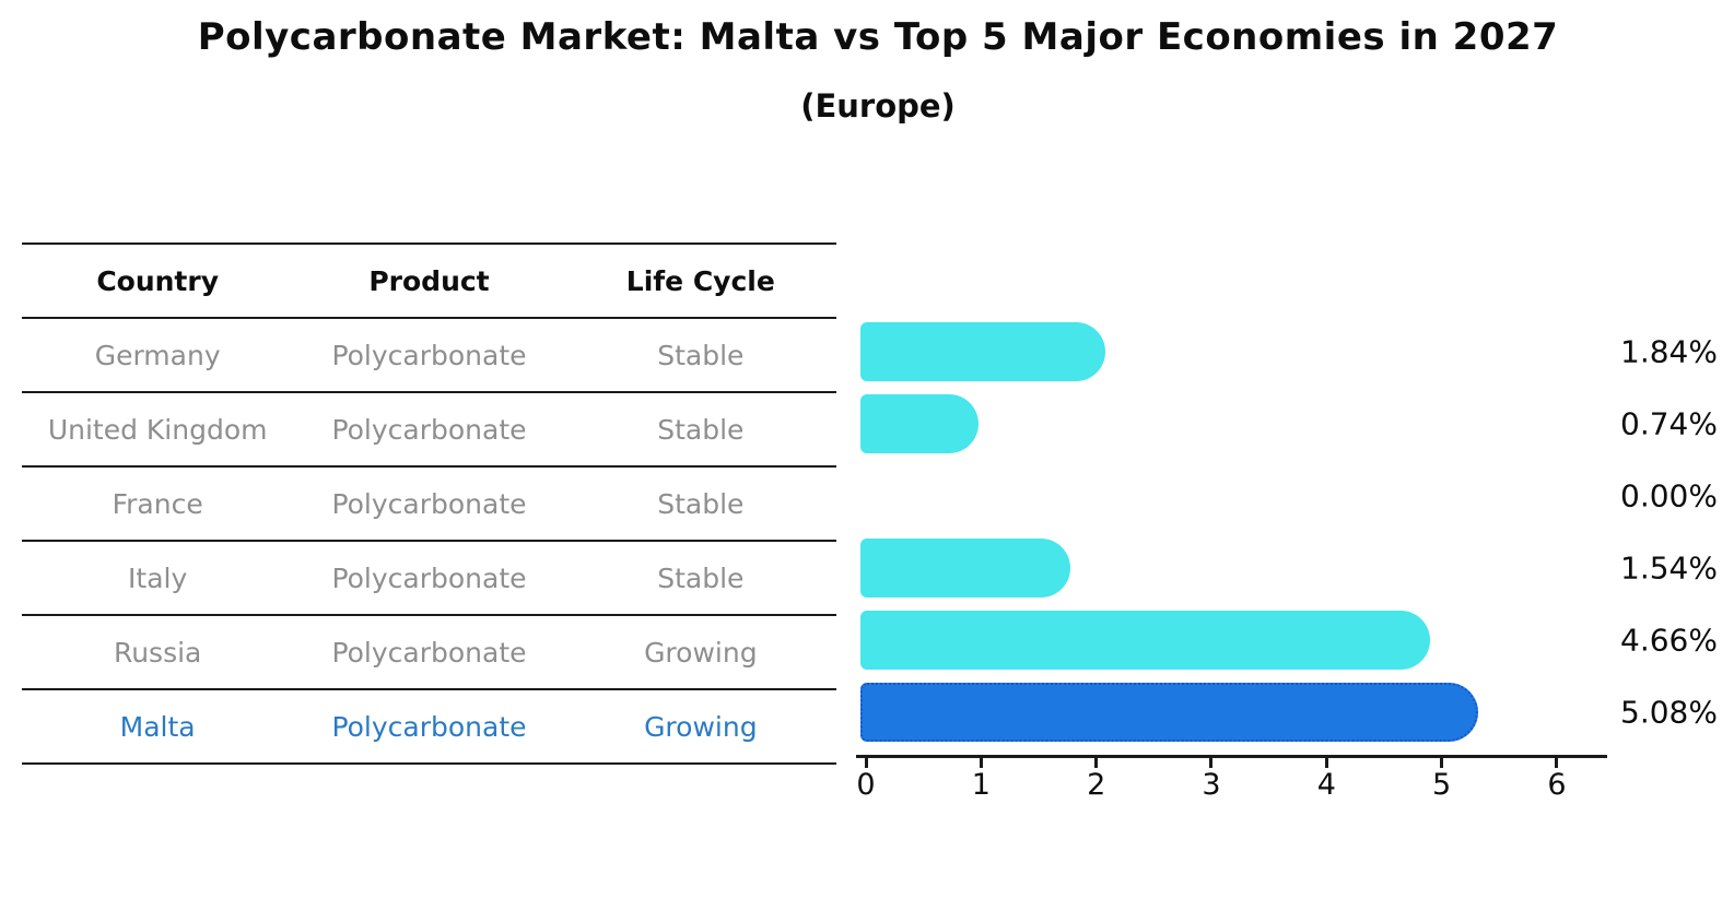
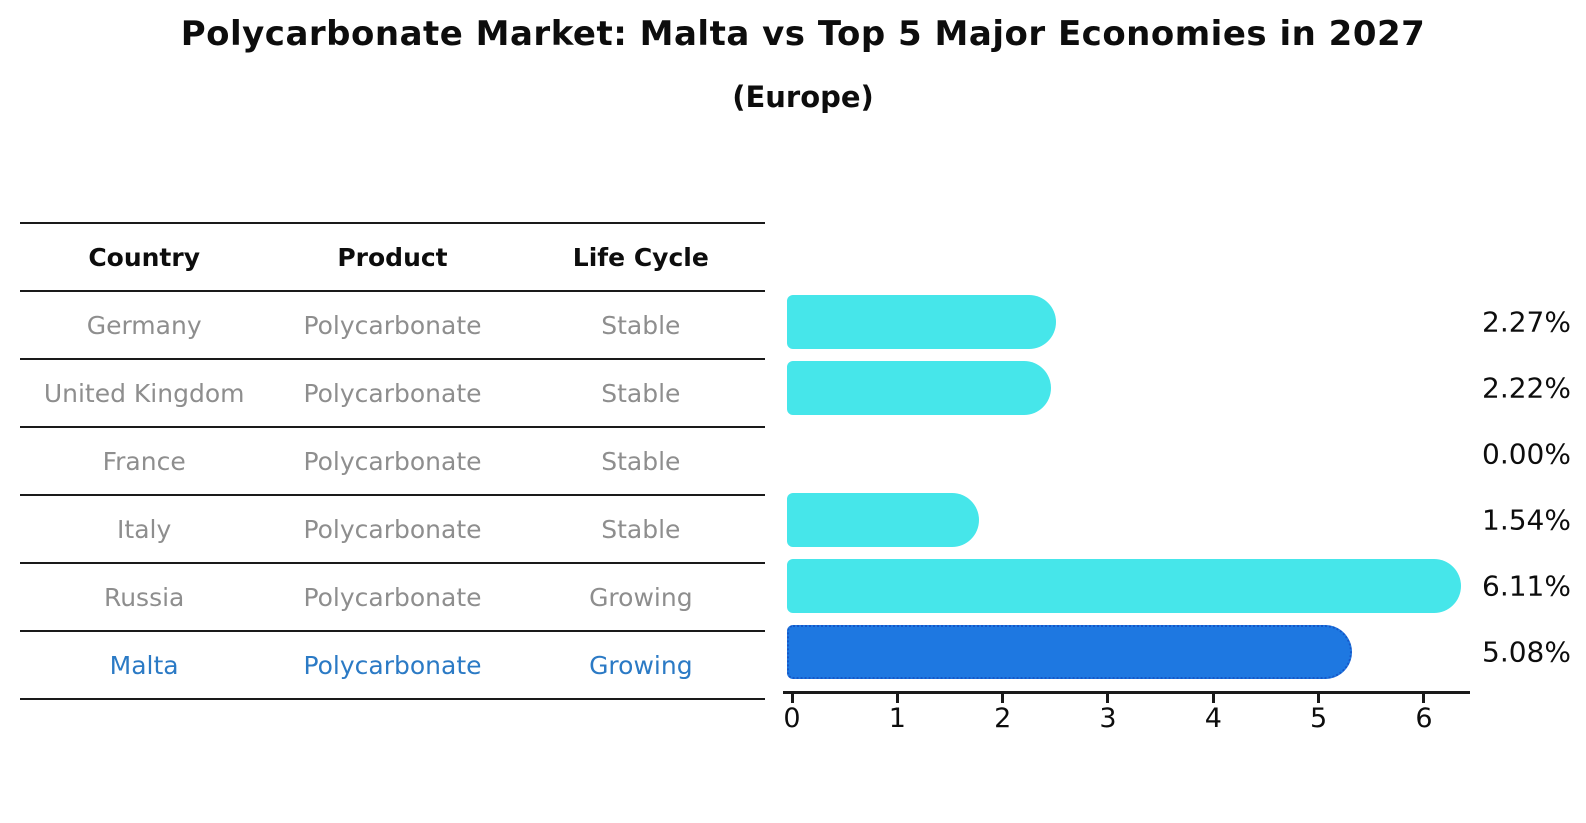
Germany: 1.84% -> 2.27%
United Kingdom: 0.74% -> 2.22%
Russia: 4.66% -> 6.11%
